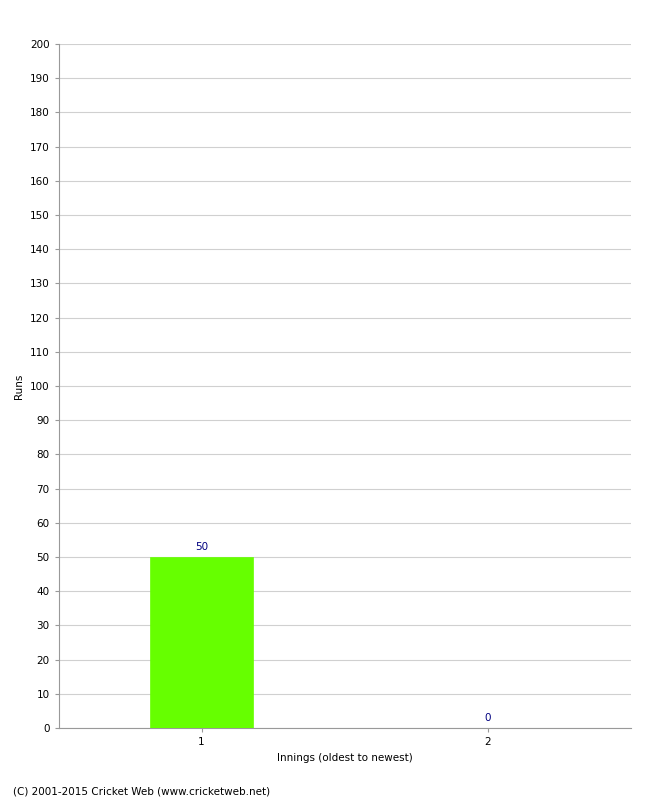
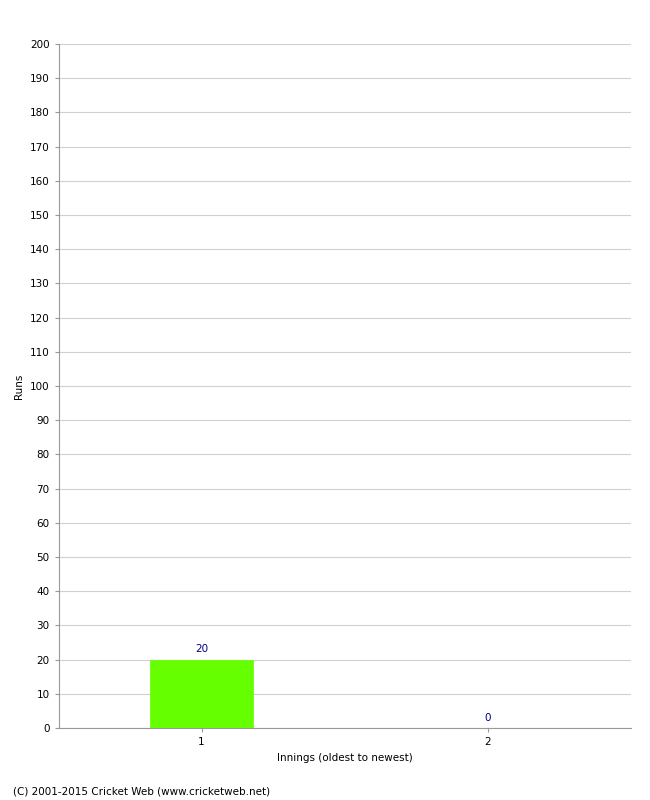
1: 50 -> 20
